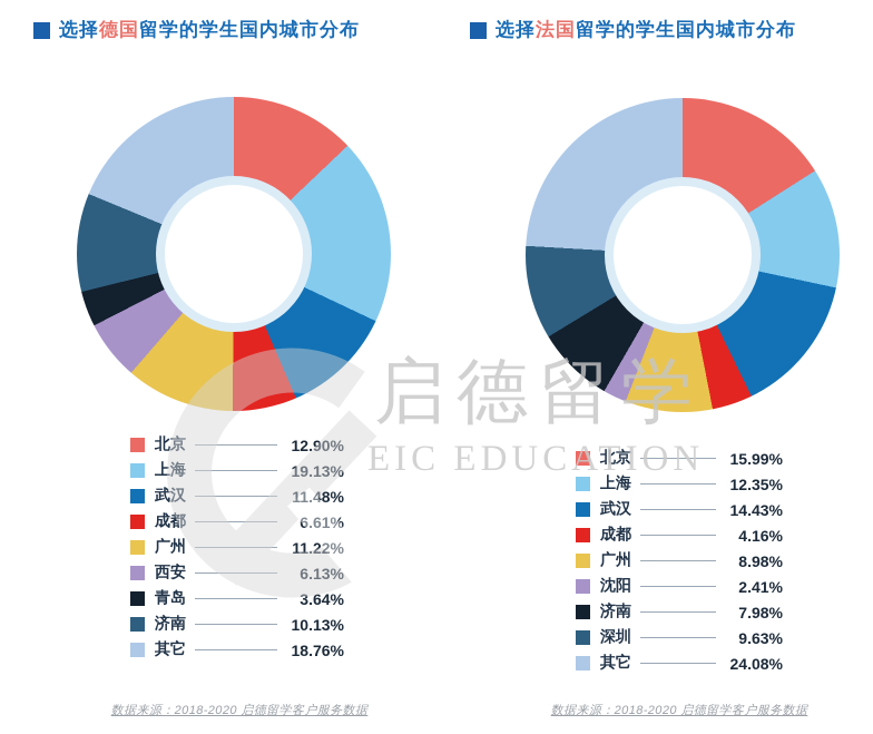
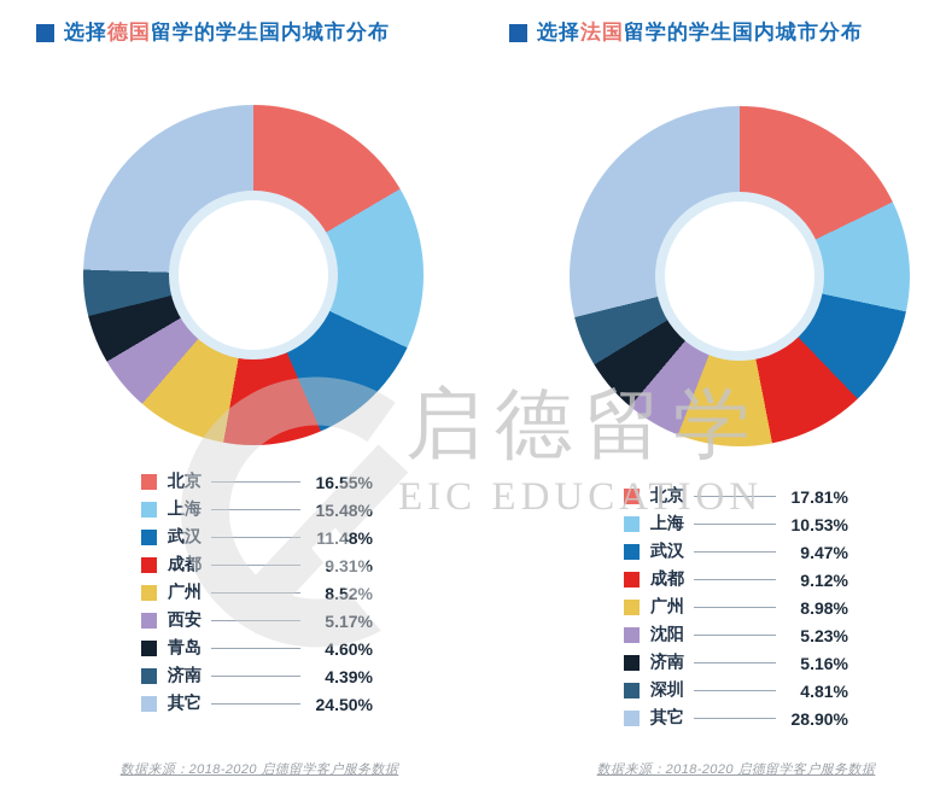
选择德国留学的学生国内城市分布/北京: 12.90% -> 16.55%
选择德国留学的学生国内城市分布/上海: 19.13% -> 15.48%
选择德国留学的学生国内城市分布/成都: 6.61% -> 9.31%
选择德国留学的学生国内城市分布/广州: 11.22% -> 8.52%
选择德国留学的学生国内城市分布/西安: 6.13% -> 5.17%
选择德国留学的学生国内城市分布/青岛: 3.64% -> 4.60%
选择德国留学的学生国内城市分布/济南: 10.13% -> 4.39%
选择德国留学的学生国内城市分布/其它: 18.76% -> 24.50%
选择法国留学的学生国内城市分布/北京: 15.99% -> 17.81%
选择法国留学的学生国内城市分布/上海: 12.35% -> 10.53%
选择法国留学的学生国内城市分布/武汉: 14.43% -> 9.47%
选择法国留学的学生国内城市分布/成都: 4.16% -> 9.12%
选择法国留学的学生国内城市分布/沈阳: 2.41% -> 5.23%
选择法国留学的学生国内城市分布/济南: 7.98% -> 5.16%
选择法国留学的学生国内城市分布/深圳: 9.63% -> 4.81%
选择法国留学的学生国内城市分布/其它: 24.08% -> 28.90%
